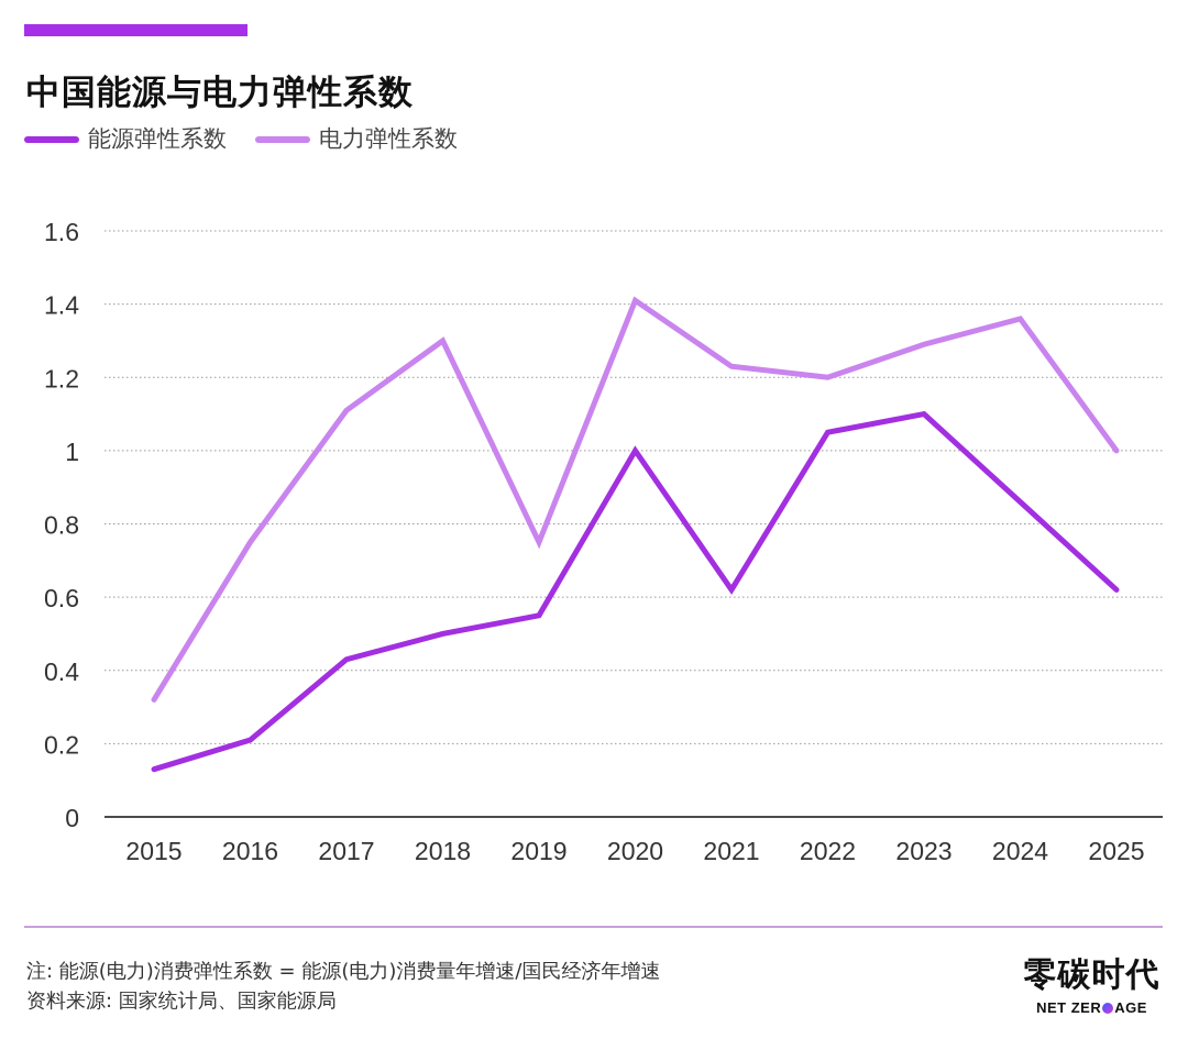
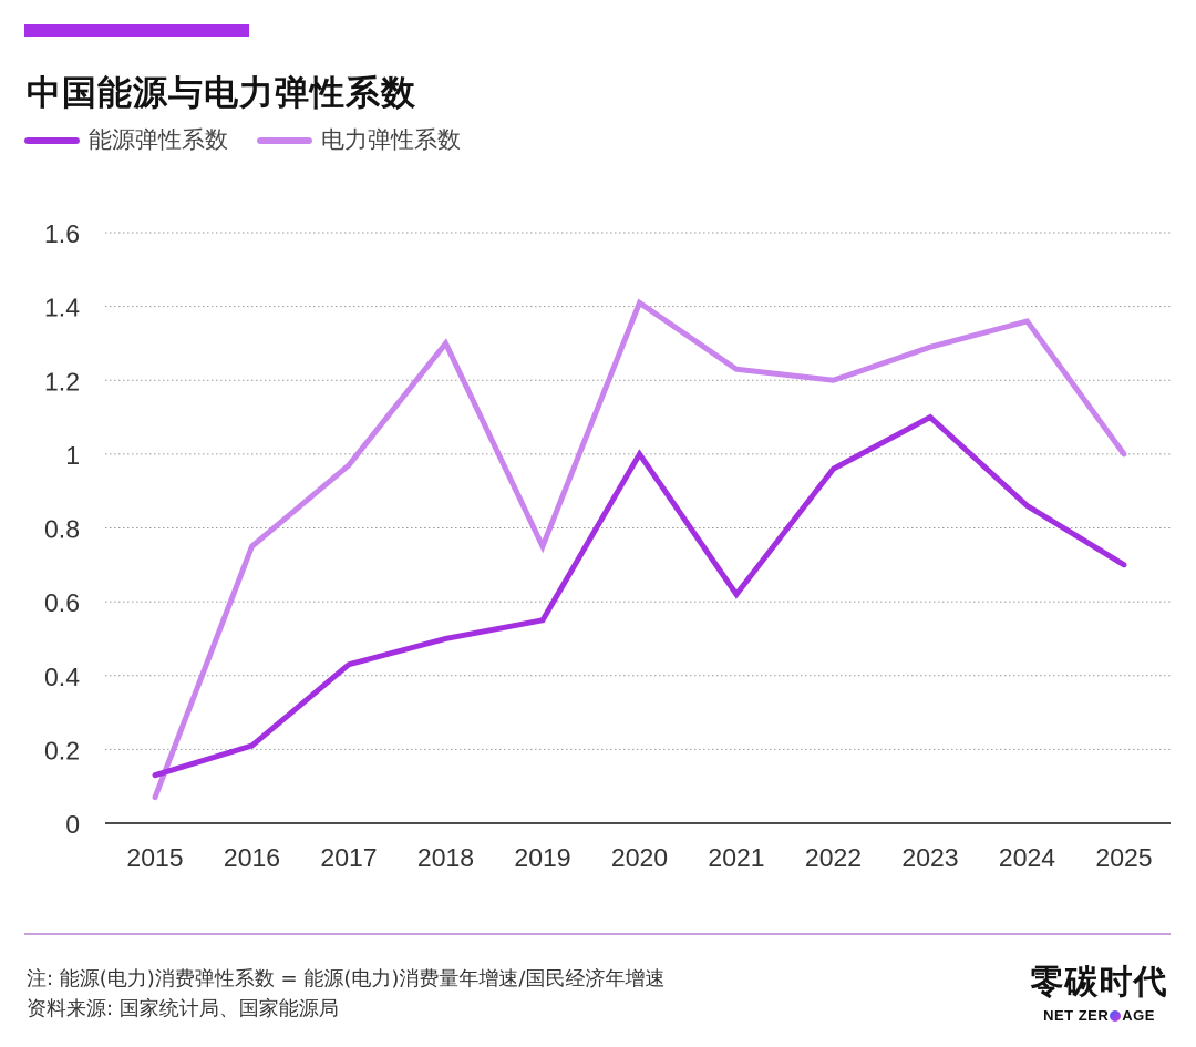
电力弹性系数/2015: 0.32 -> 0.07
电力弹性系数/2017: 1.11 -> 0.97
能源弹性系数/2022: 1.05 -> 0.96
能源弹性系数/2025: 0.62 -> 0.70
